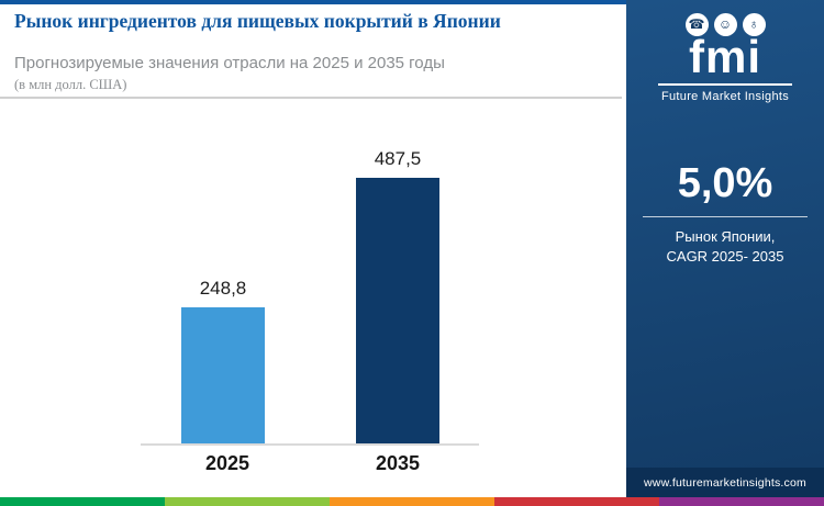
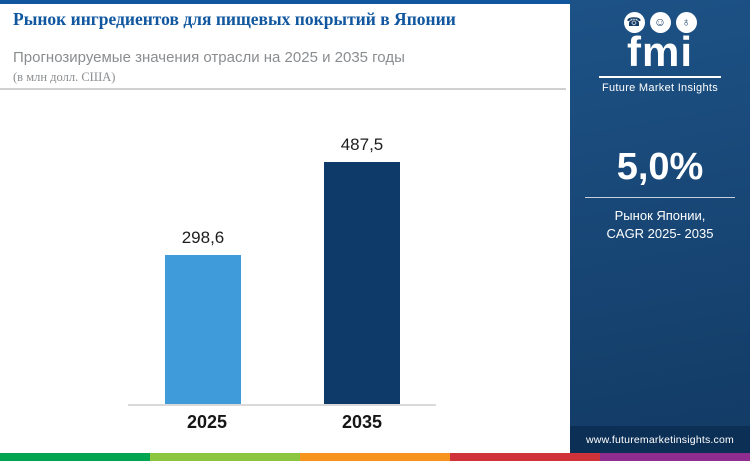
2025: 248,8 -> 298,6
